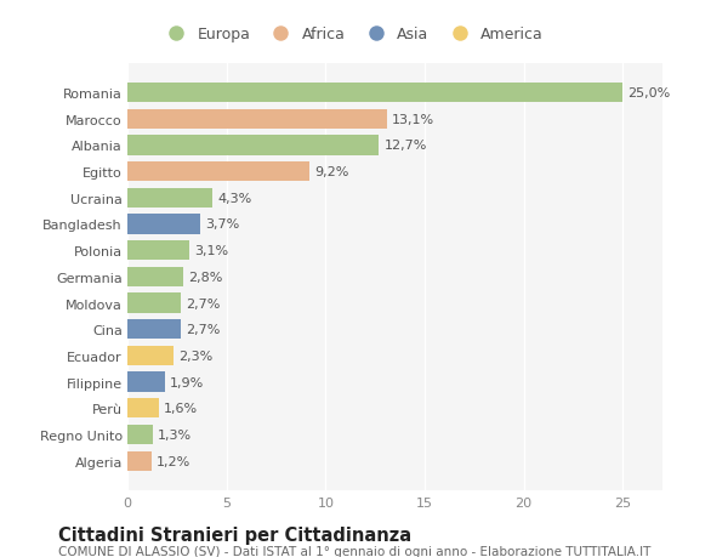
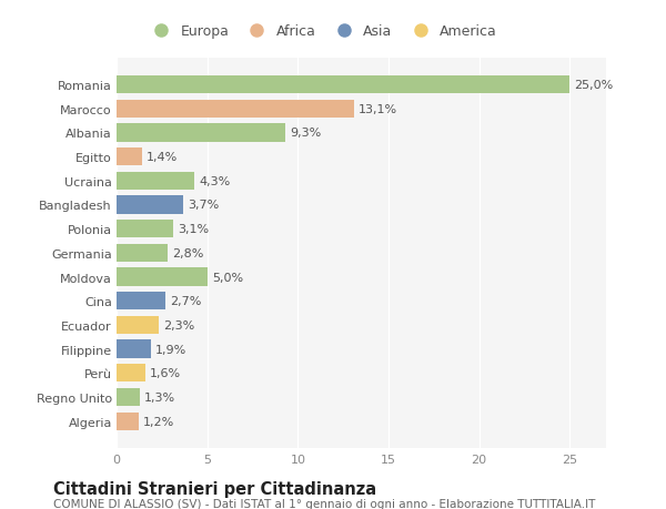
Albania: 12,7% -> 9,3%
Egitto: 9,2% -> 1,4%
Moldova: 2,7% -> 5,0%
